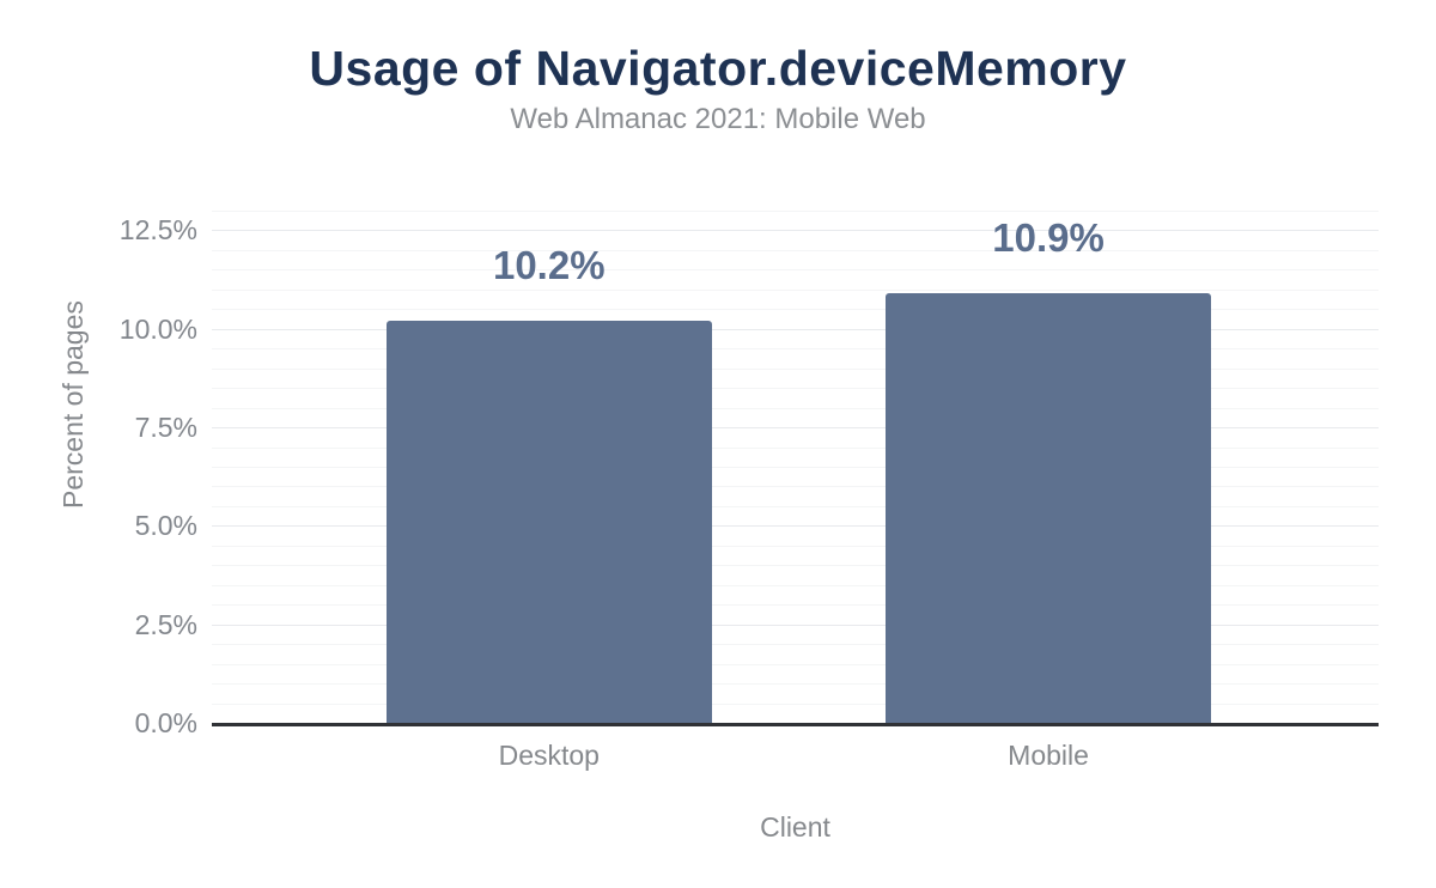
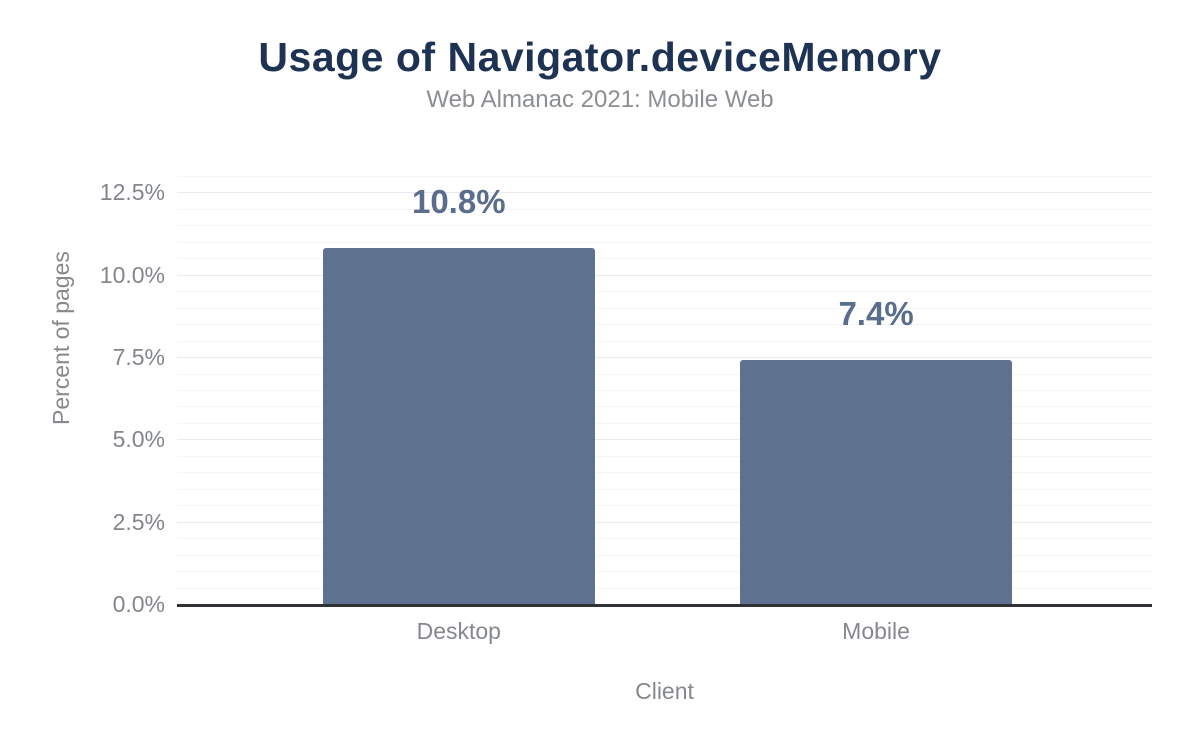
Desktop: 10.2% -> 10.8%
Mobile: 10.9% -> 7.4%
